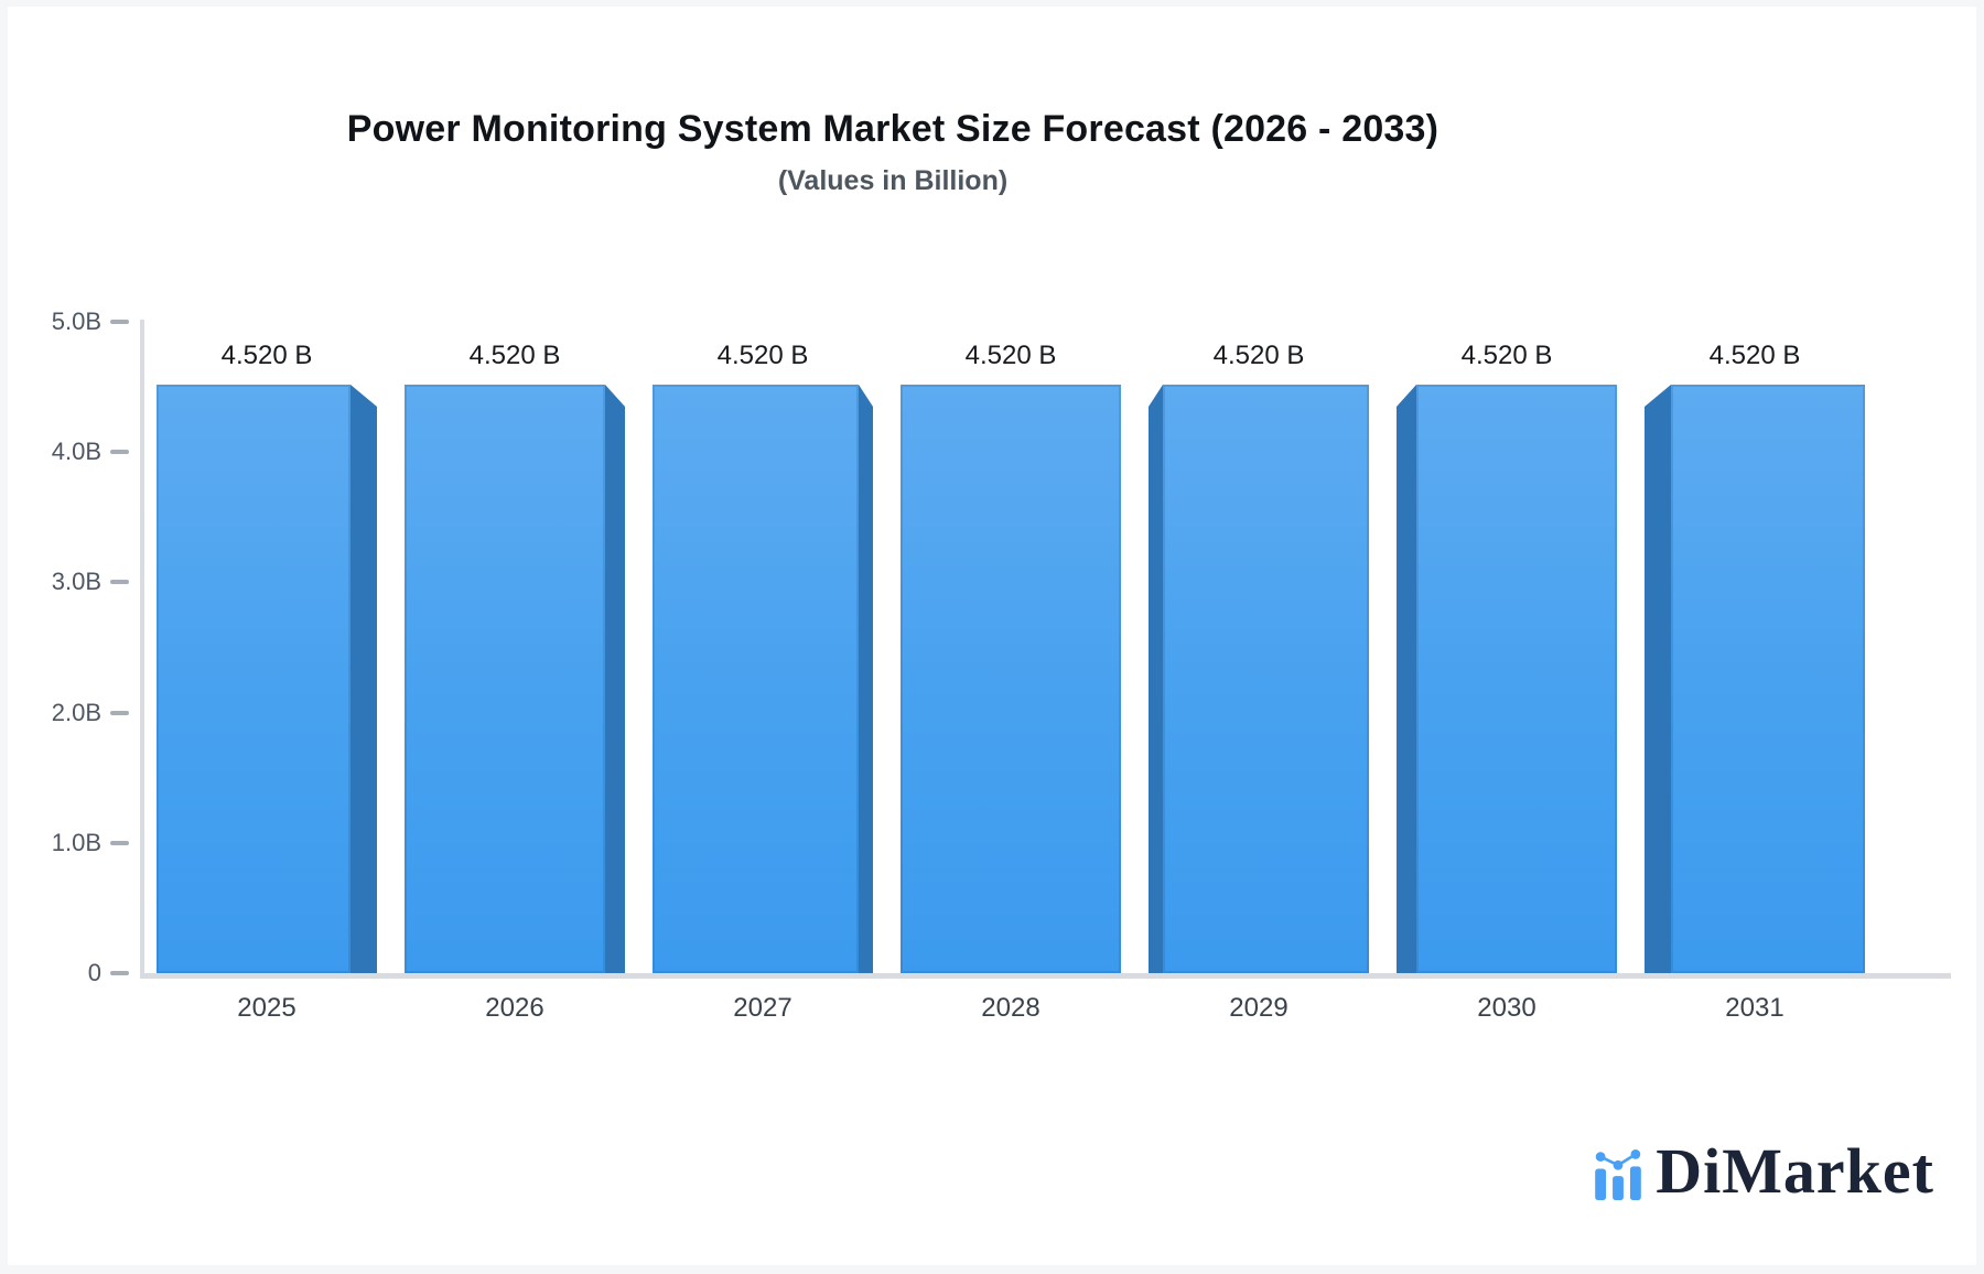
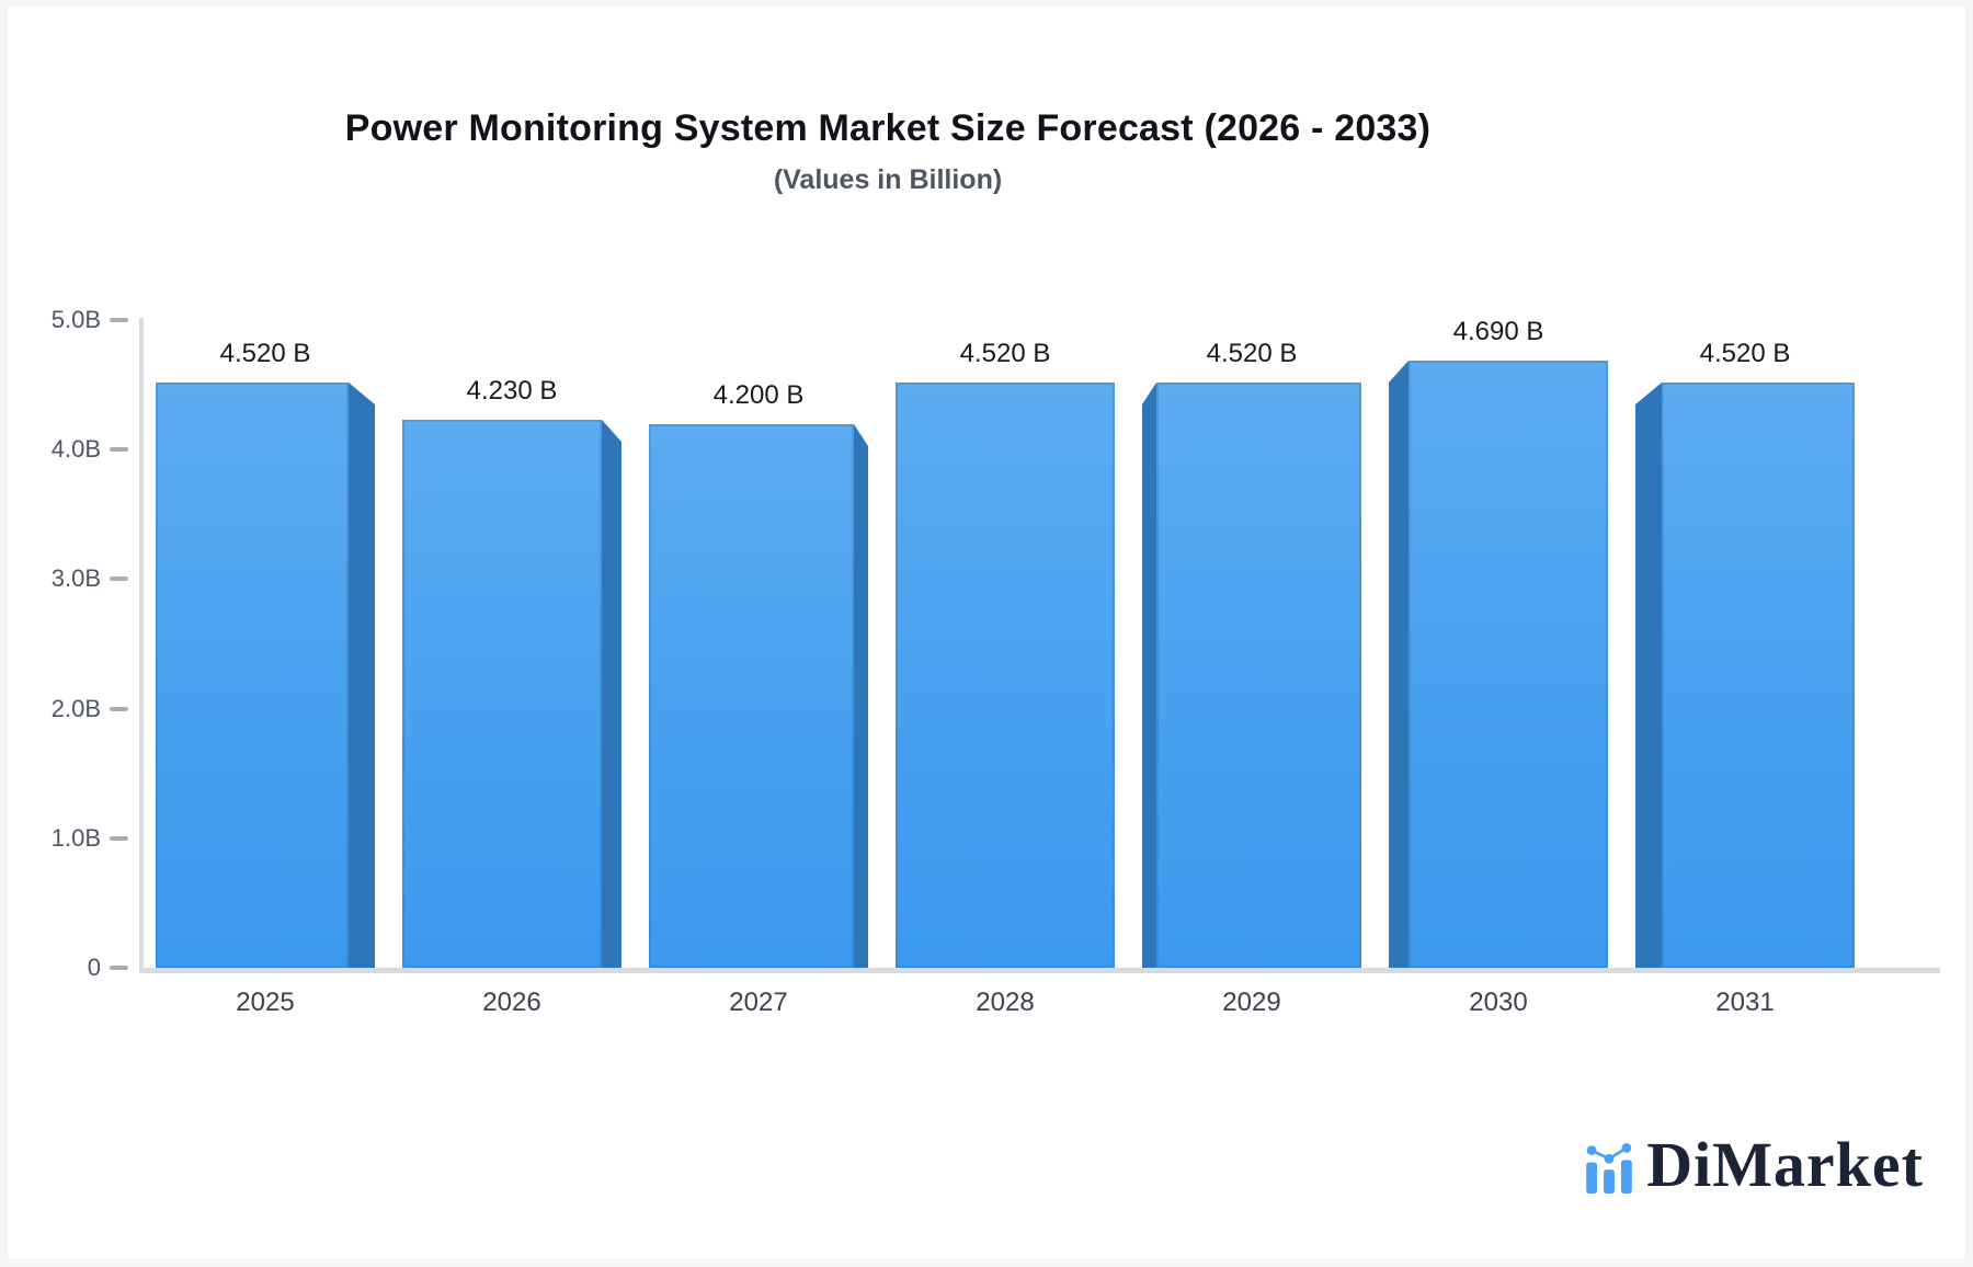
2026: 4.520 -> 4.230
2027: 4.520 -> 4.200
2030: 4.520 -> 4.690
